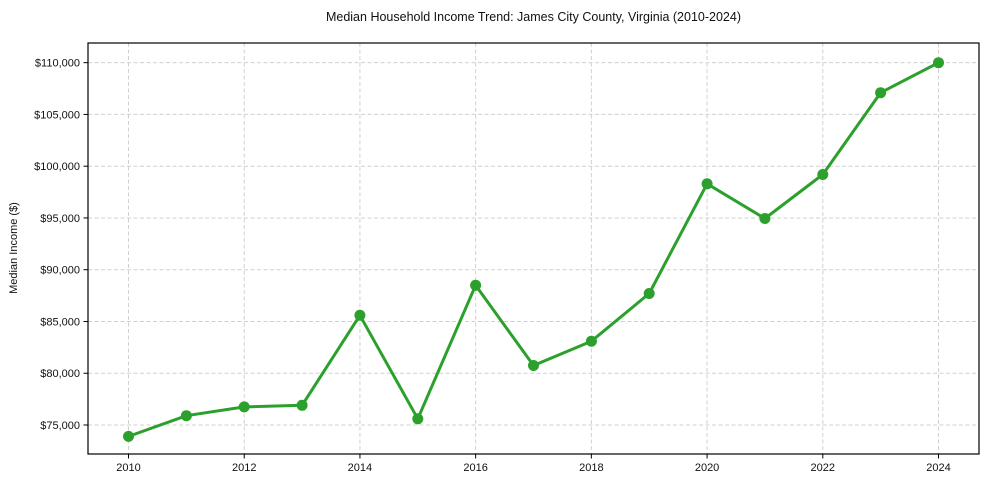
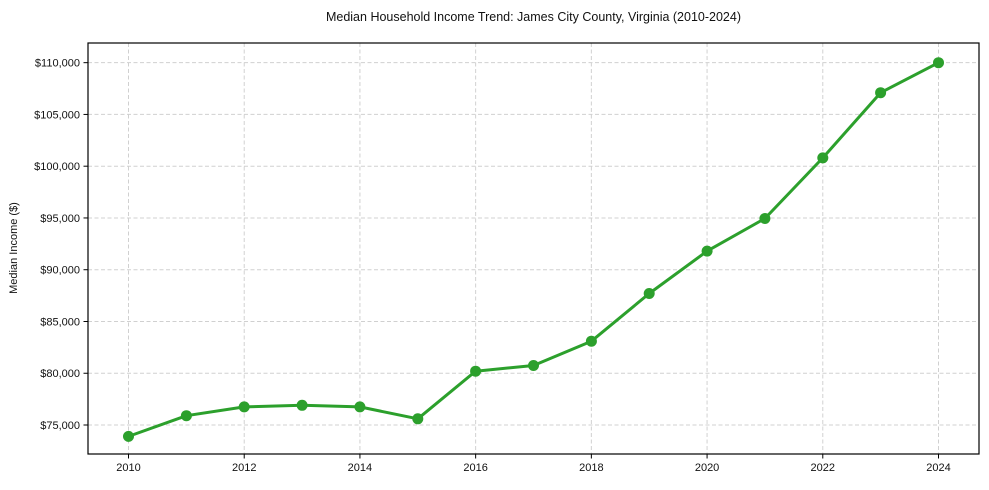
2014: $85600 -> $76800
2016: $88500 -> $80200
2020: $98300 -> $91800
2022: $99200 -> $100800
